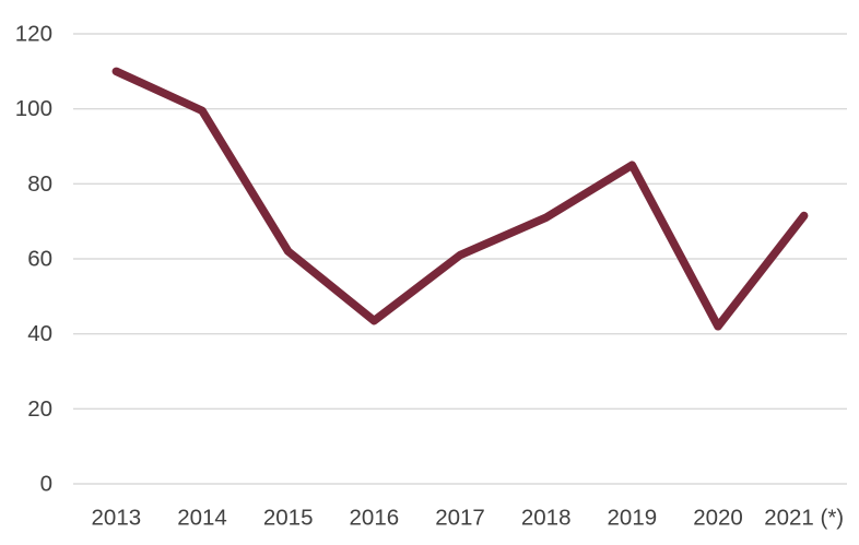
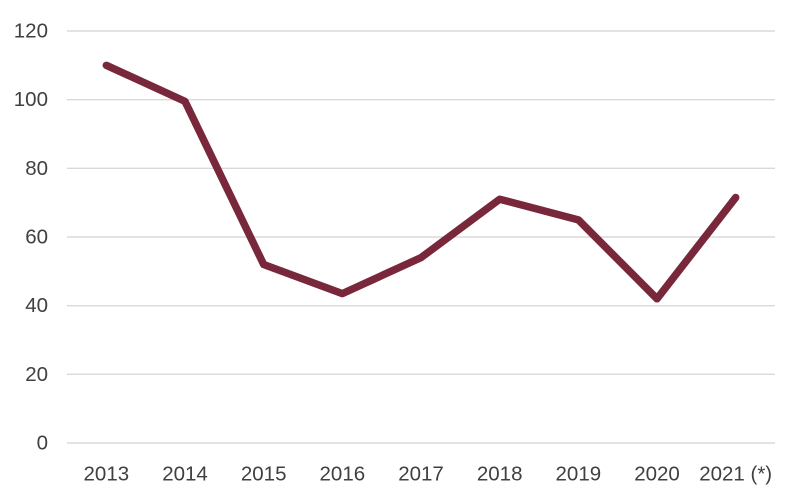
2015: 62 -> 52
2017: 61 -> 54
2019: 85 -> 65
